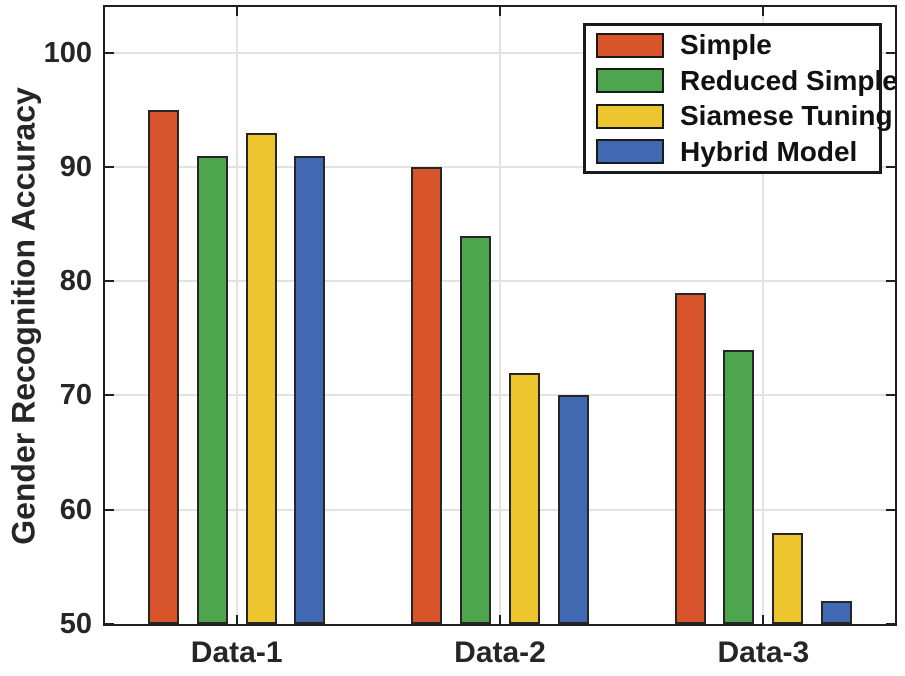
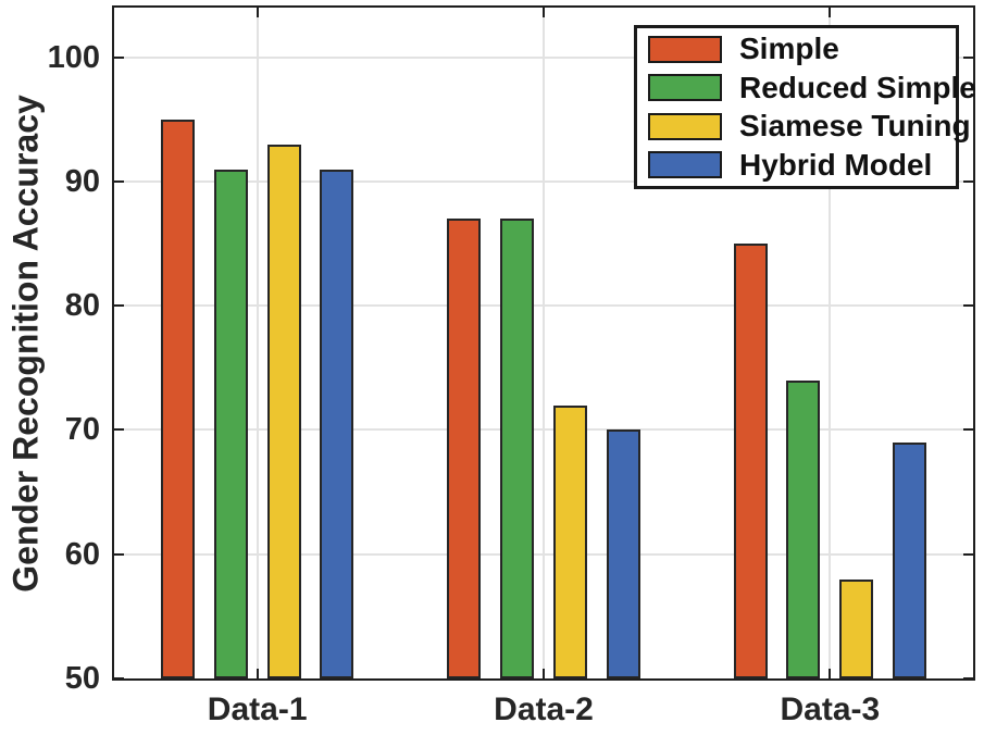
Simple/Data-2: 90 -> 87
Reduced Simple/Data-2: 84 -> 87
Simple/Data-3: 79 -> 85
Hybrid Model/Data-3: 52 -> 69
